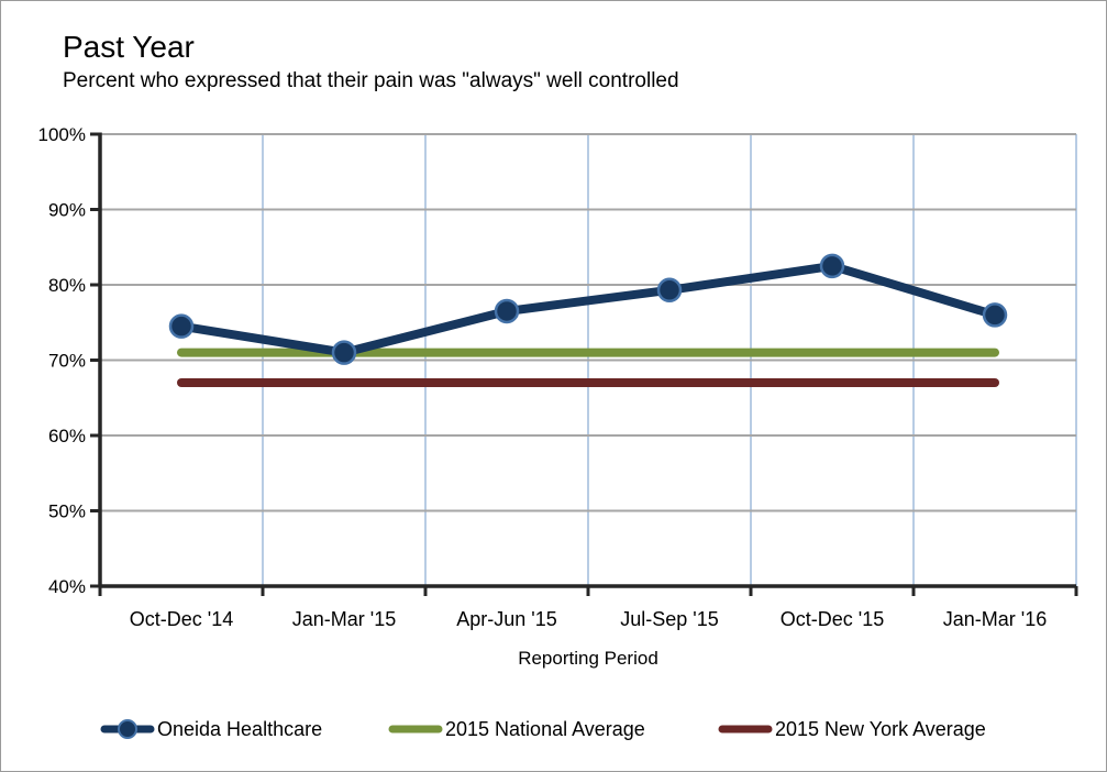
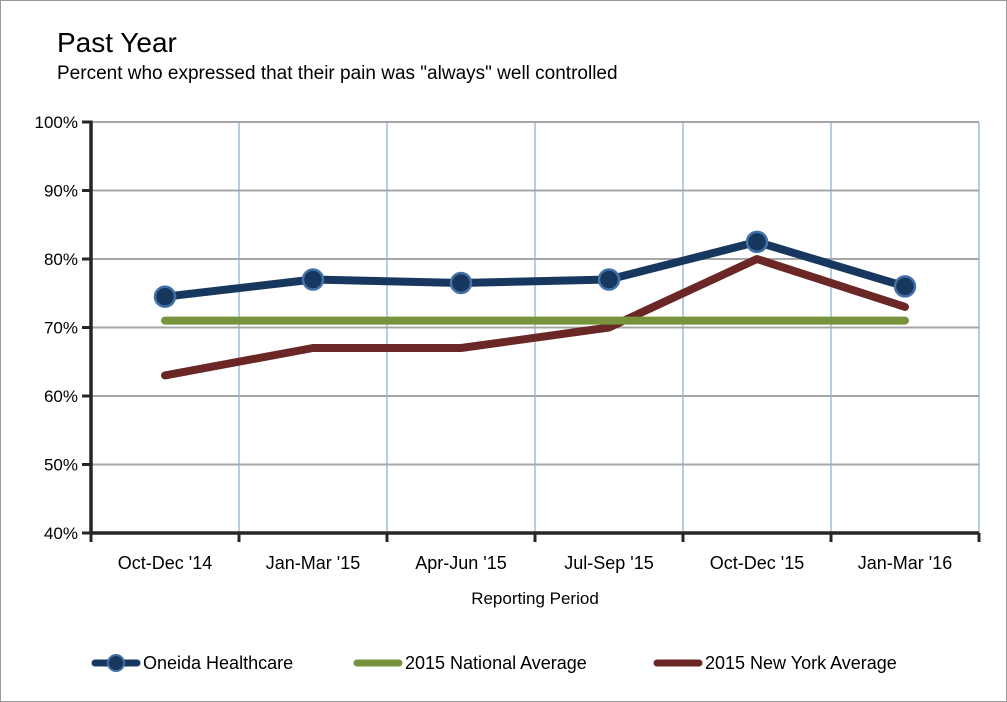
2015 New York Average/Oct-Dec '14: 67% -> 63%
Oneida Healthcare/Jan-Mar '15: 71% -> 77%
Oneida Healthcare/Jul-Sep '15: 79% -> 77%
2015 New York Average/Jul-Sep '15: 67% -> 70%
2015 New York Average/Oct-Dec '15: 67% -> 80%
2015 New York Average/Jan-Mar '16: 67% -> 73%
